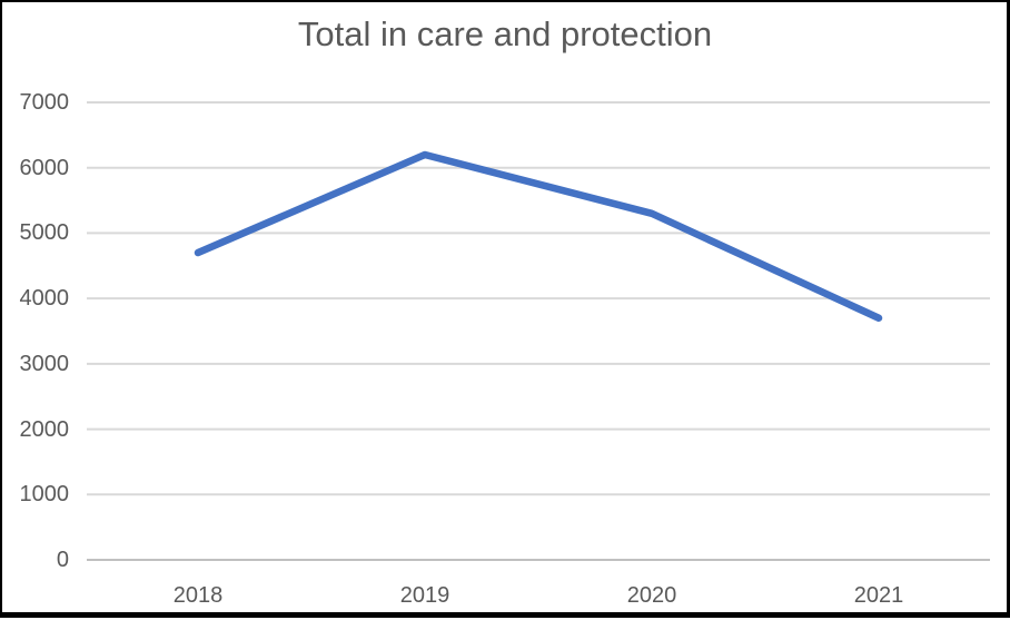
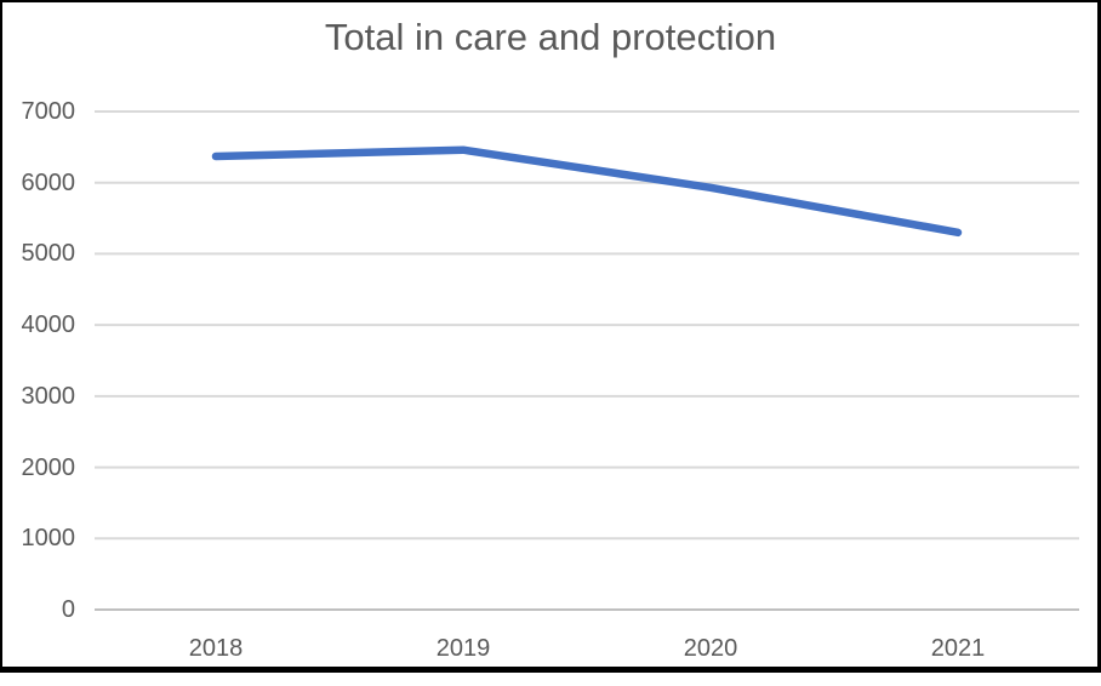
2018: 4700 -> 6400
2019: 6200 -> 6500
2020: 5300 -> 5900
2021: 3700 -> 5300
